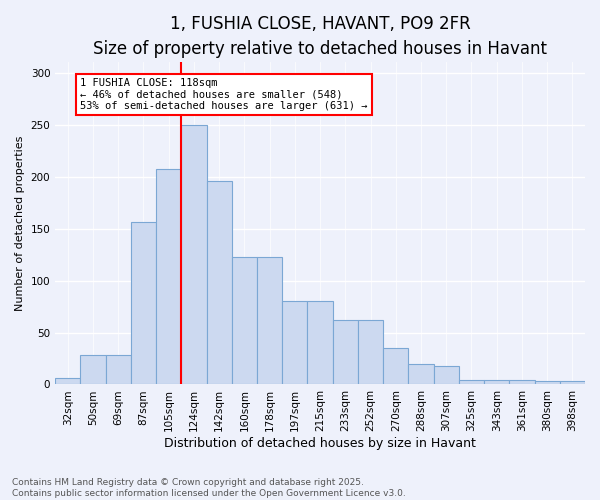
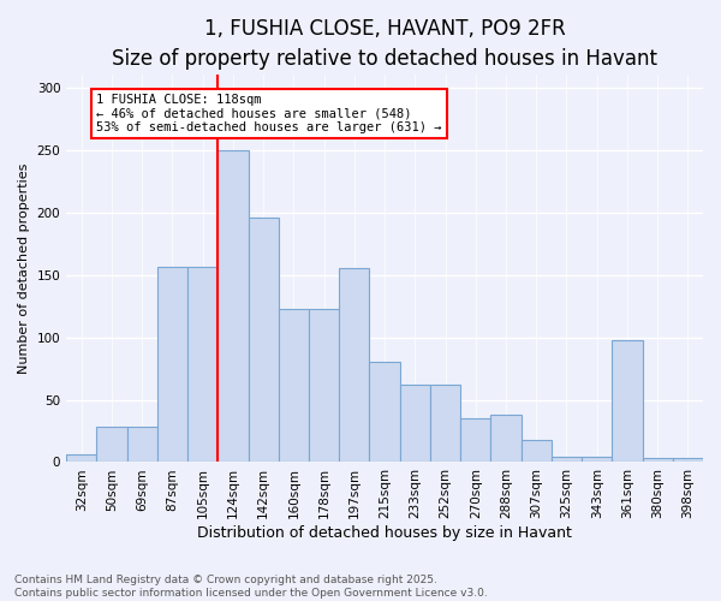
105sqm: 207 -> 156
197sqm: 80 -> 155
288sqm: 20 -> 38
361sqm: 4 -> 98
